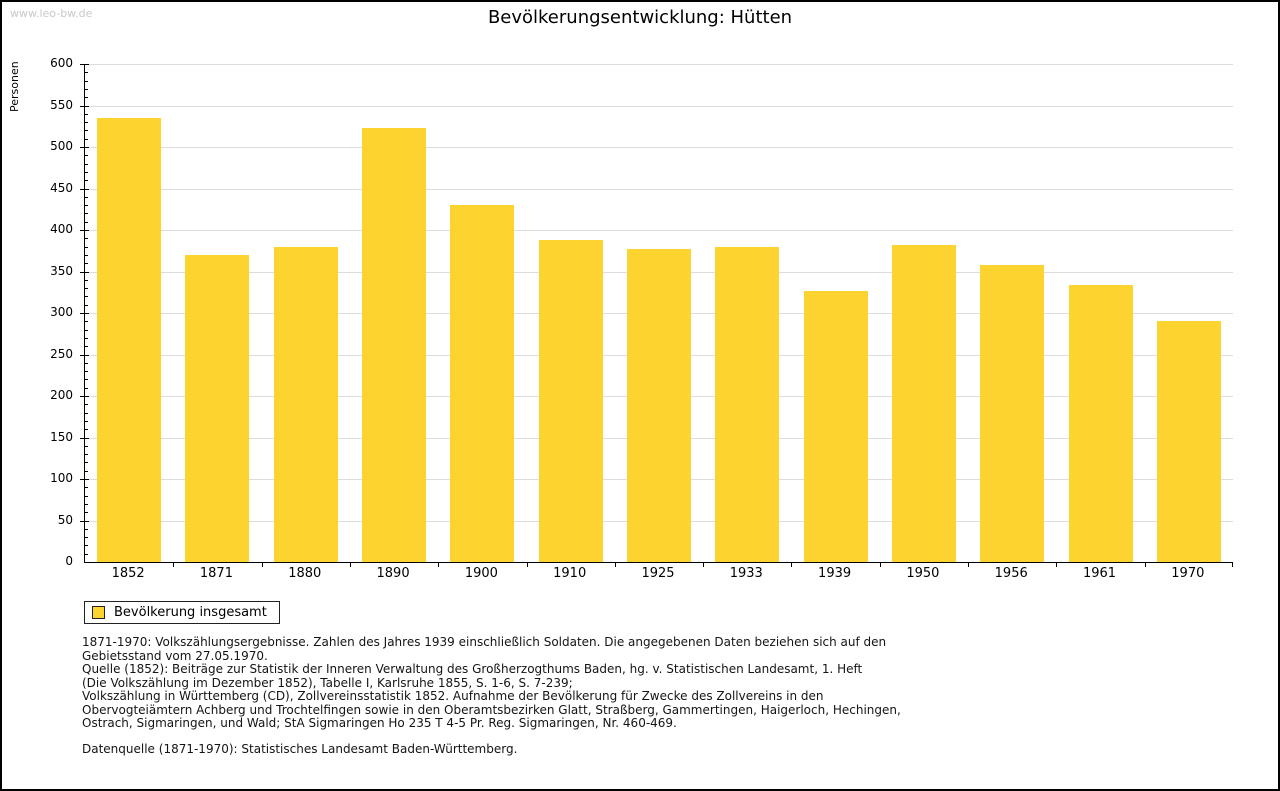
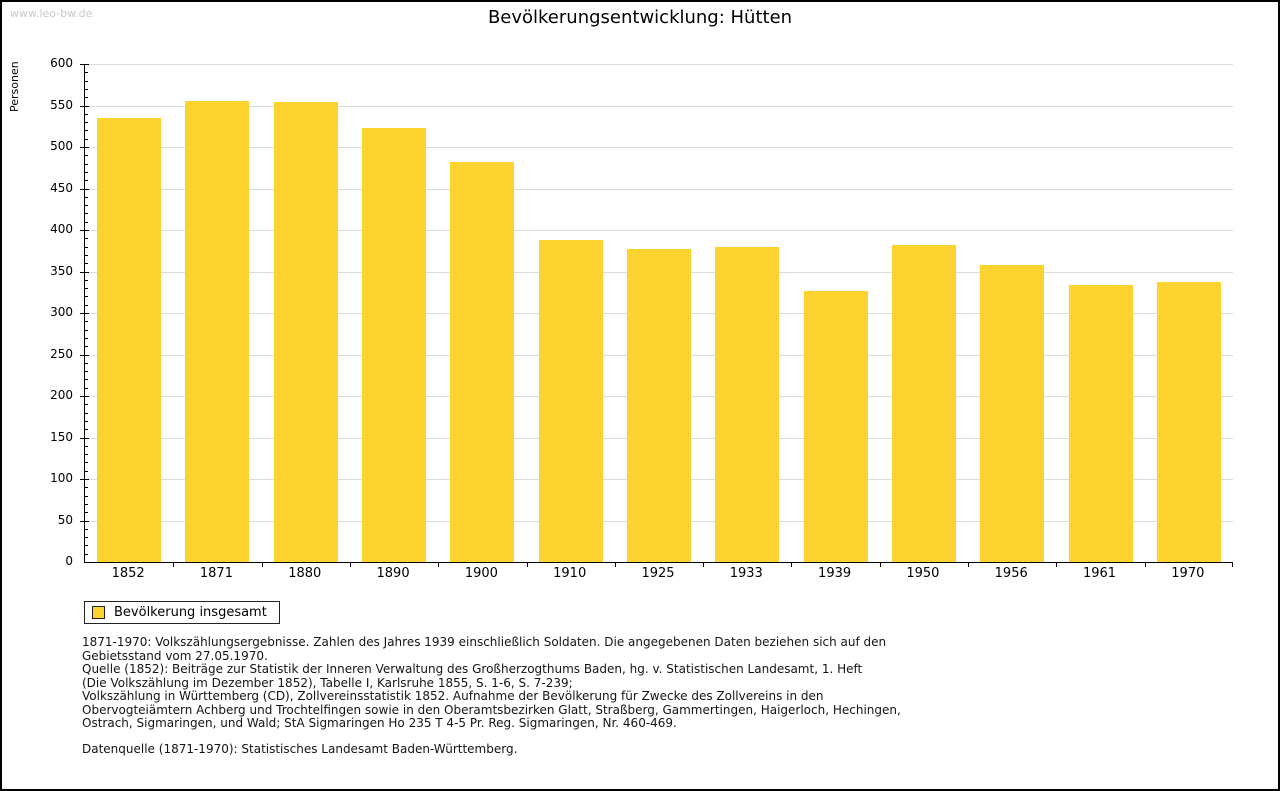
1871: 370 -> 560
1880: 380 -> 550
1900: 430 -> 480
1970: 290 -> 340
